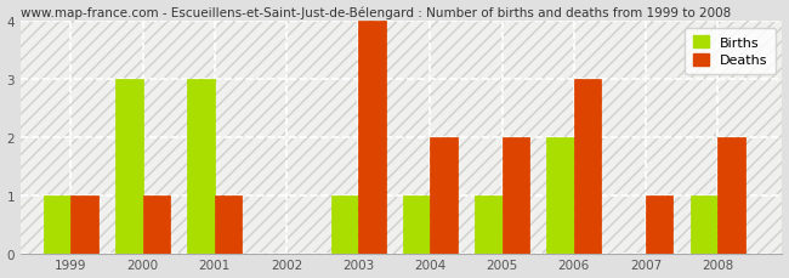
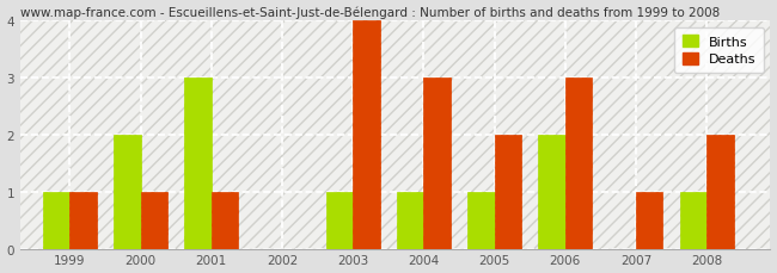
Births/2000: 3 -> 2
Deaths/2004: 2 -> 3
